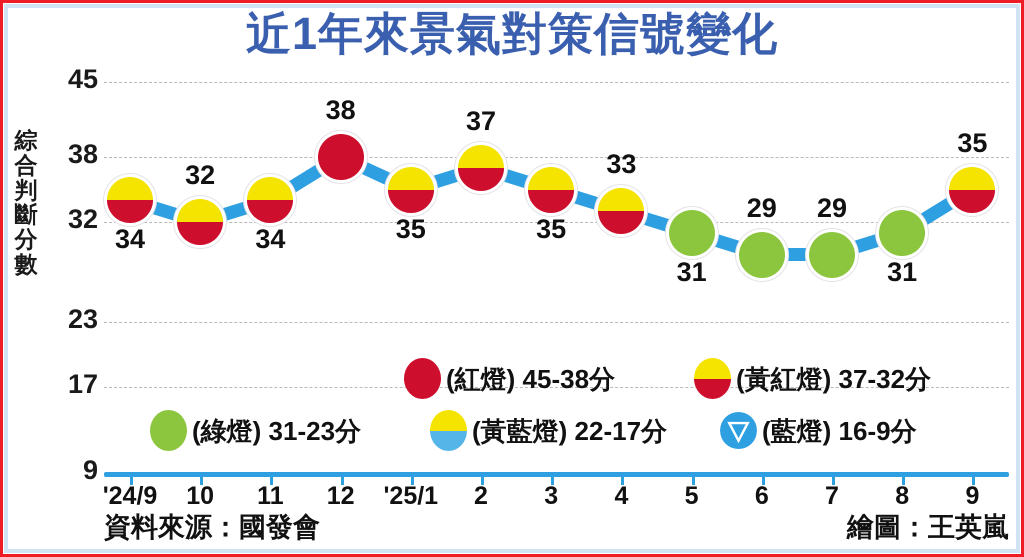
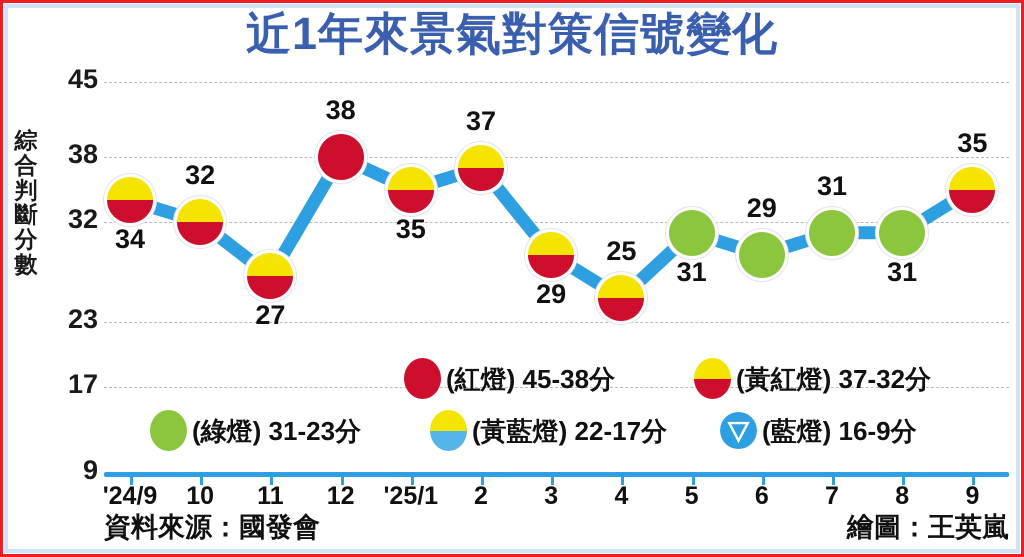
11: 34 -> 27
3: 35 -> 29
4: 33 -> 25
7: 29 -> 31
